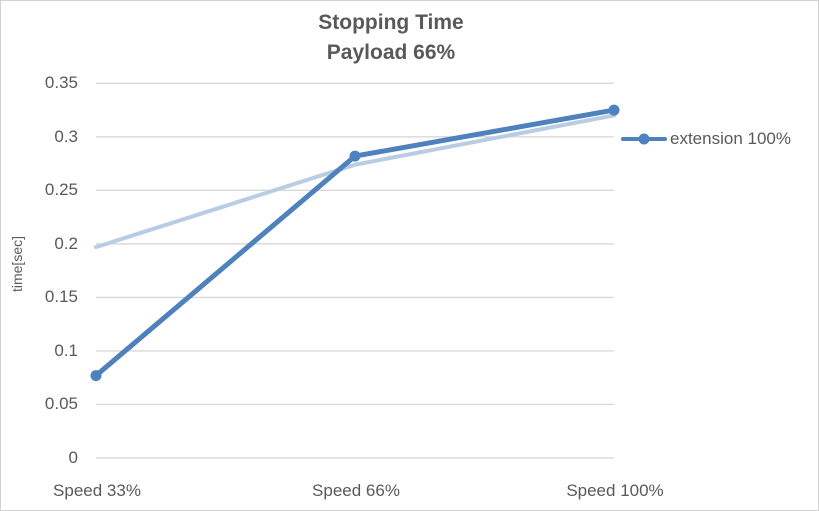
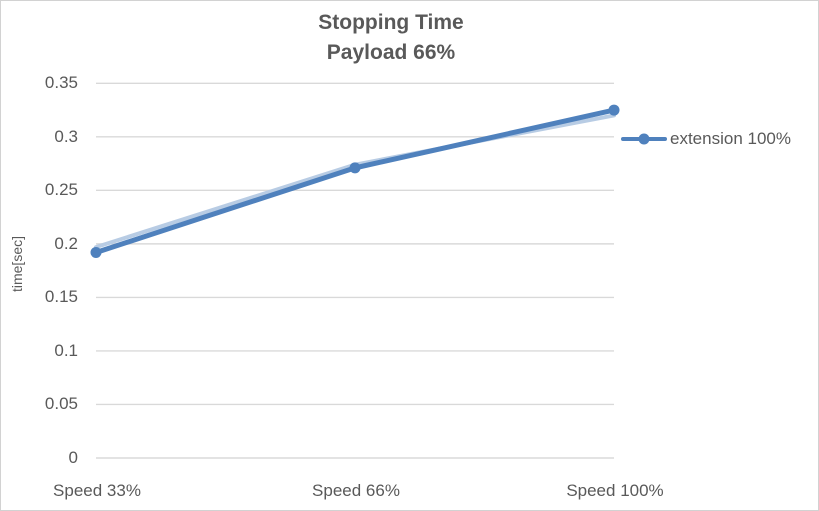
Speed 33%: 0.077 -> 0.192
Speed 66%: 0.282 -> 0.271
